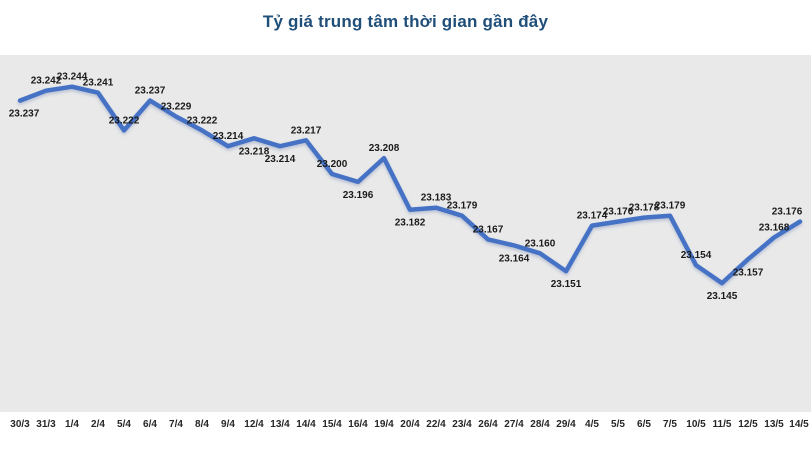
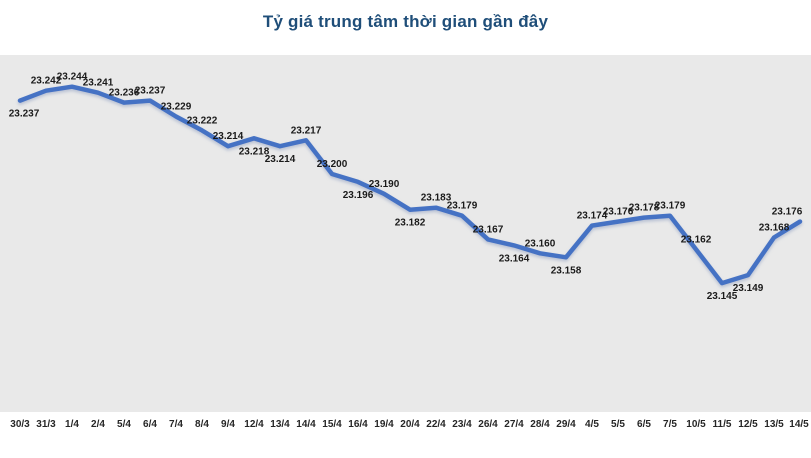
5/4: 23.222 -> 23.236
19/4: 23.208 -> 23.190
29/4: 23.151 -> 23.158
10/5: 23.154 -> 23.162
12/5: 23.157 -> 23.149
